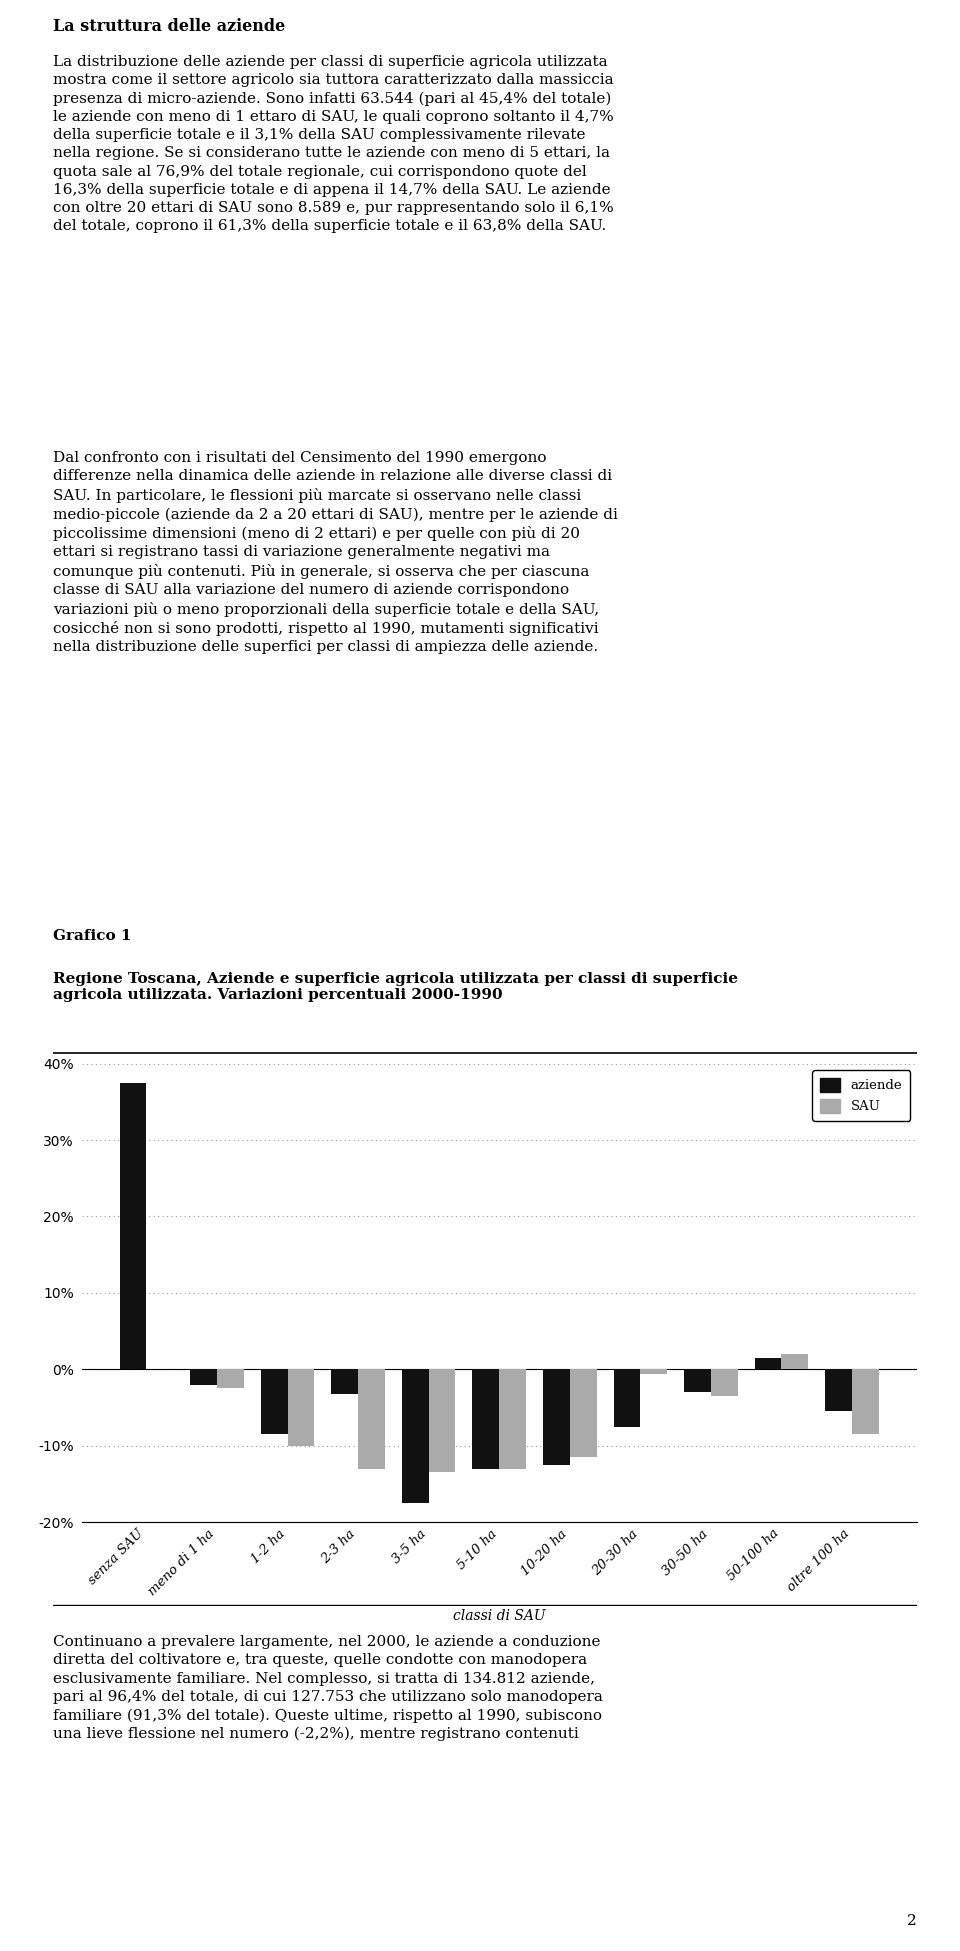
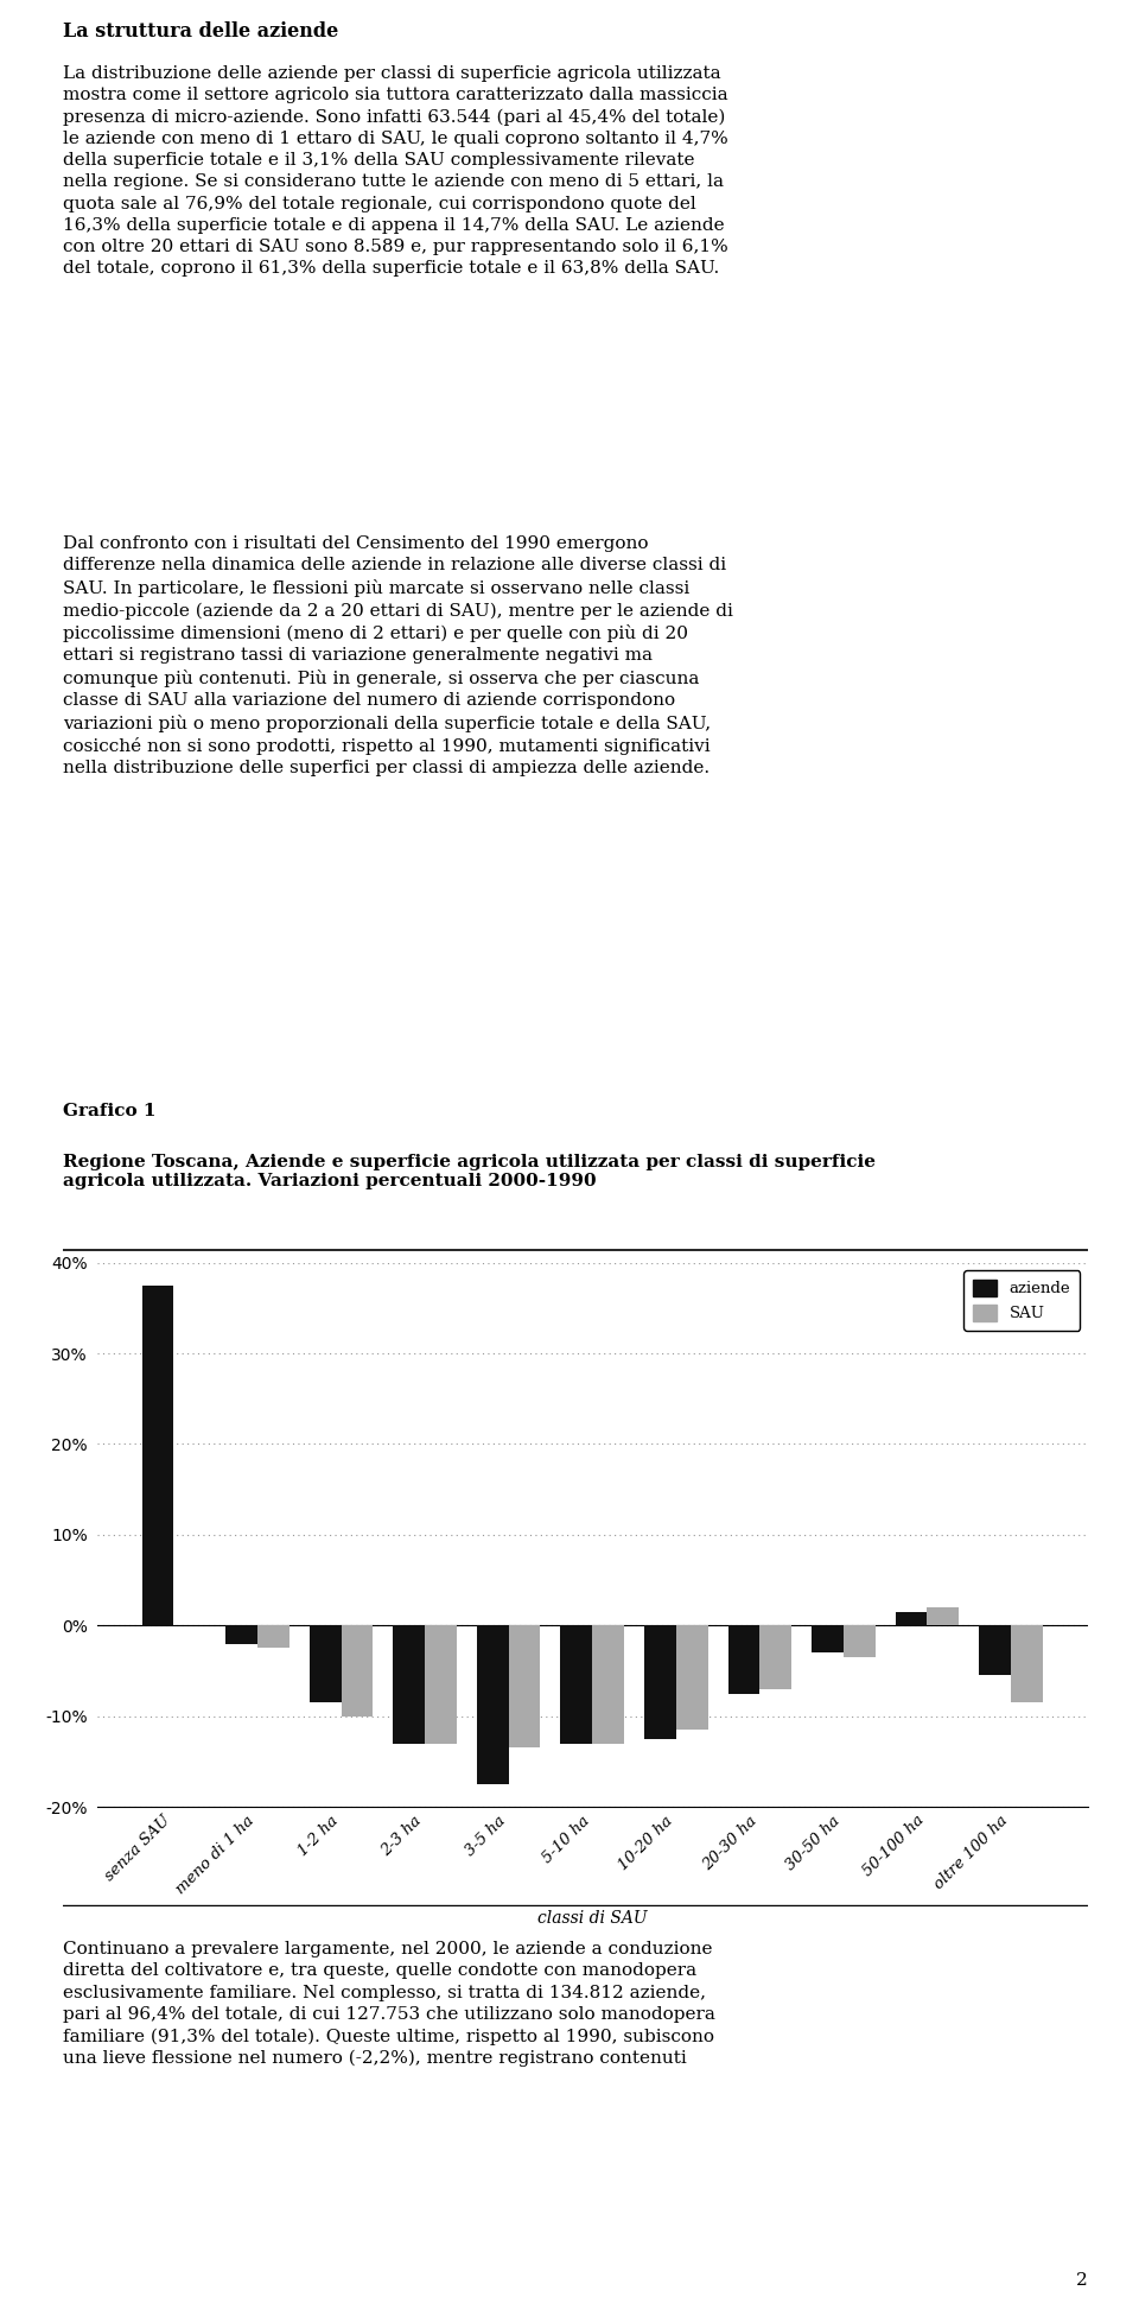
aziende/2-3 ha: -3.2% -> -13.0%
SAU/20-30 ha: -0.6% -> -7.0%
